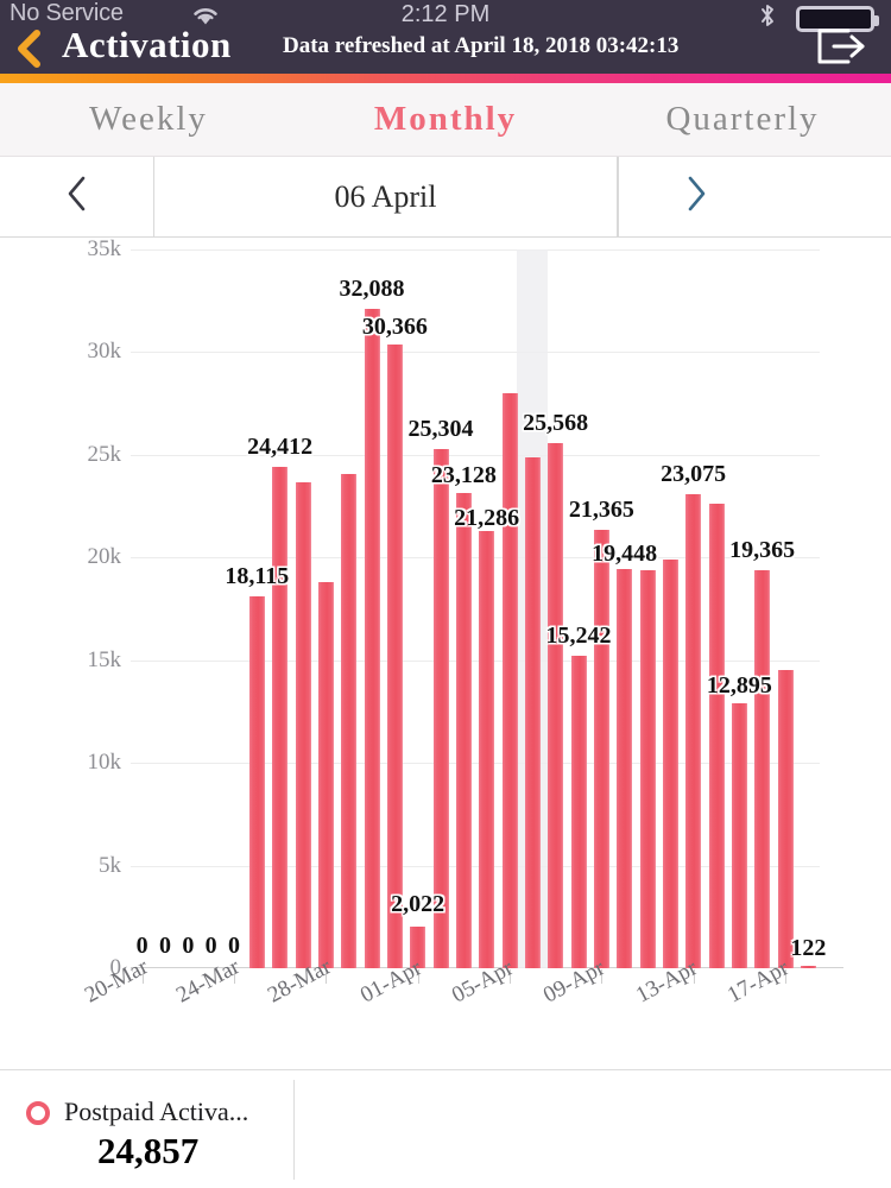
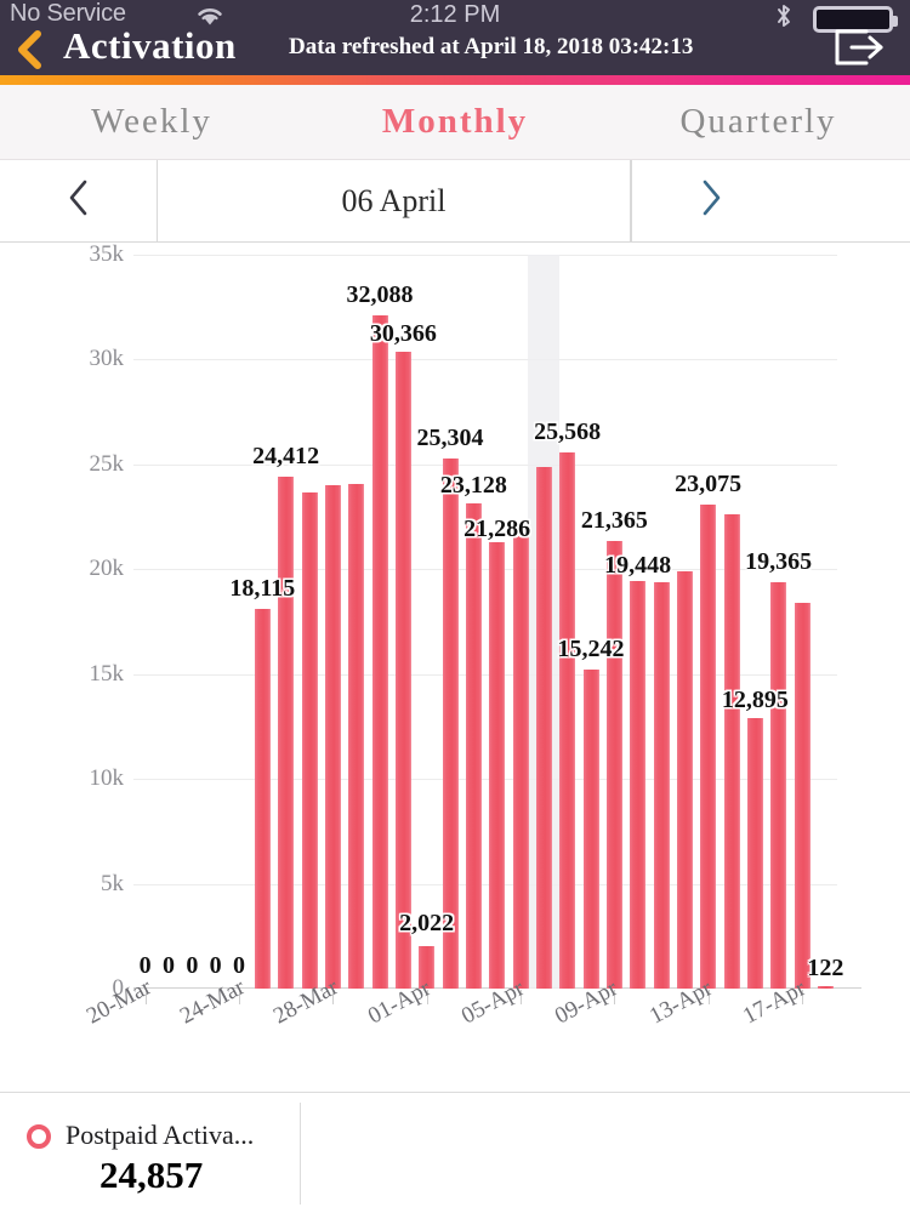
28-Mar: 18.8k -> 24.0k
05-Apr: 28.0k -> 21.8k
17-Apr: 14.5k -> 18.4k
